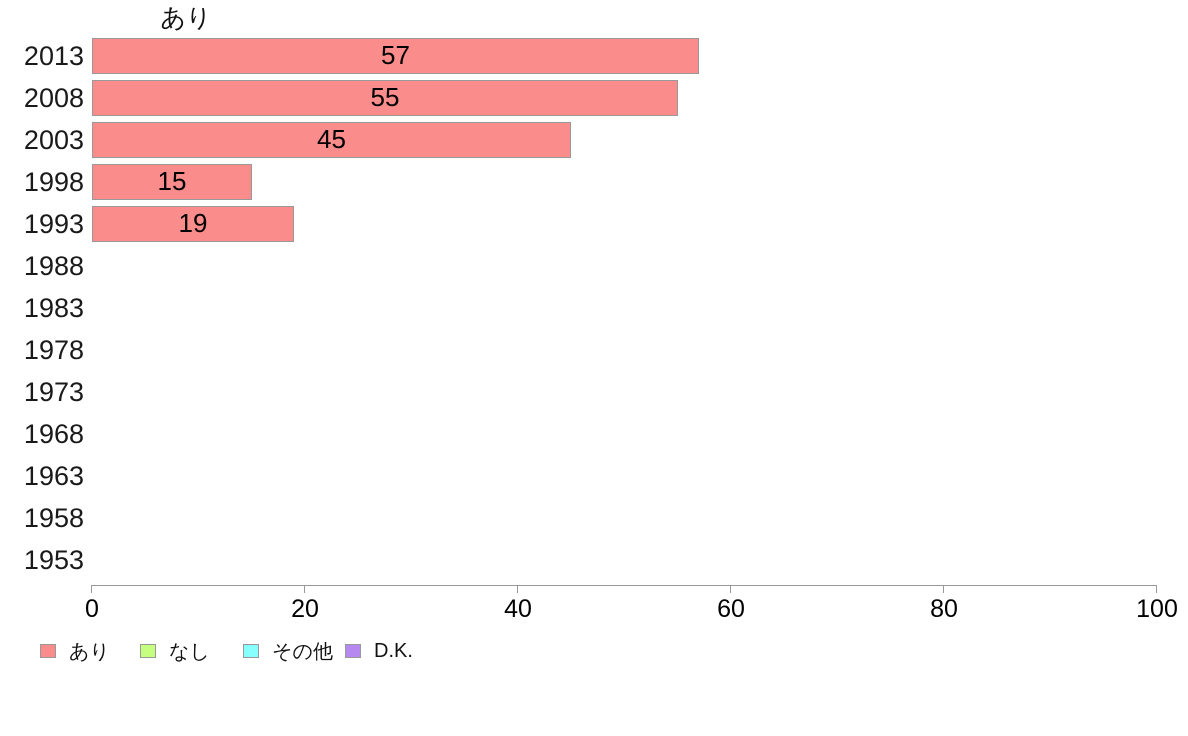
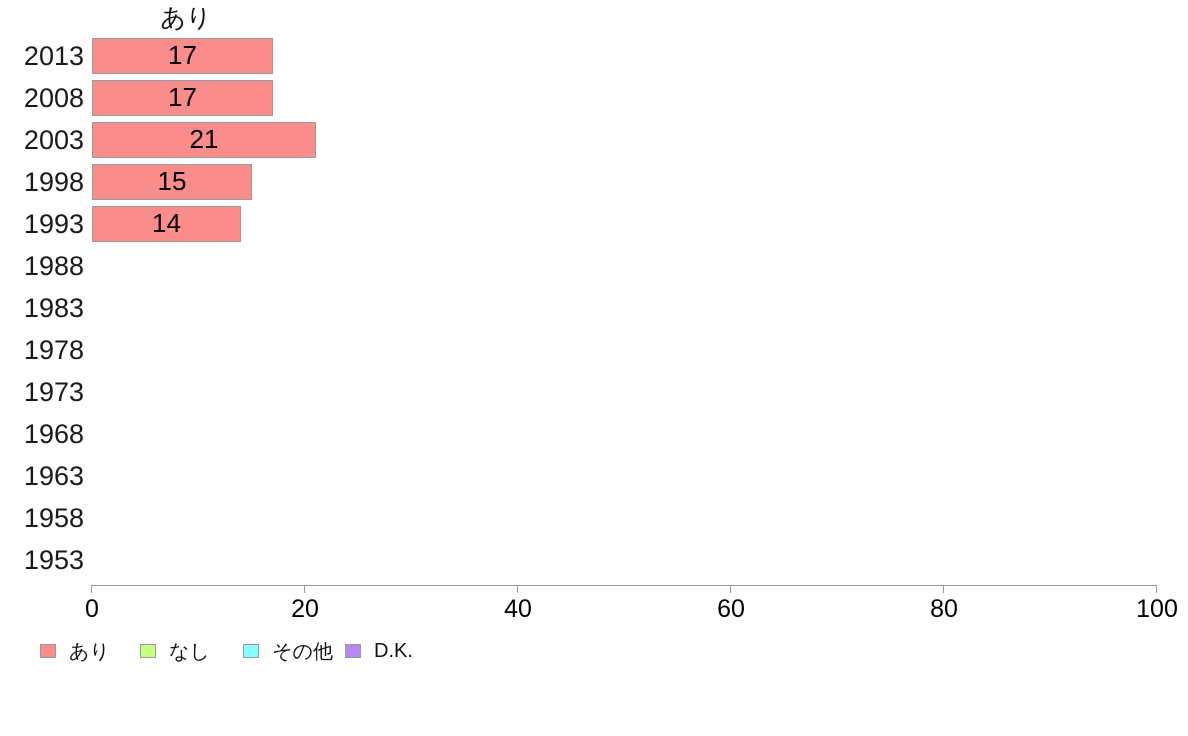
2013: 57 -> 17
2008: 55 -> 17
2003: 45 -> 21
1993: 19 -> 14
